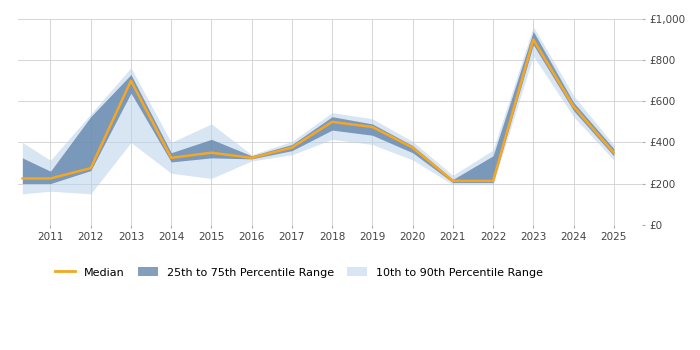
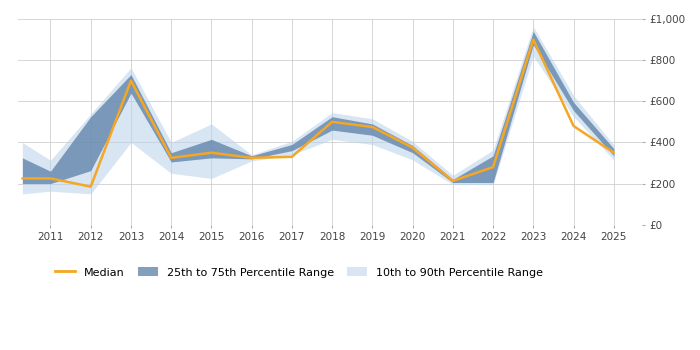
Median/2012: £275 -> £185
Median/2017: £375 -> £330
Median/2022: £213 -> £280
Median/2024: £575 -> £480
